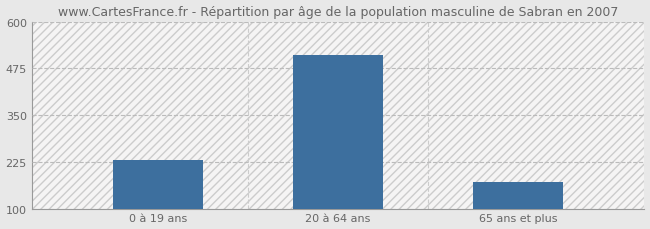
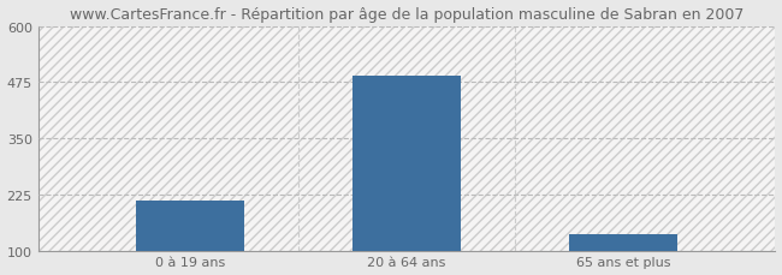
0 à 19 ans: 230 -> 210
20 à 64 ans: 510 -> 490
65 ans et plus: 170 -> 135
